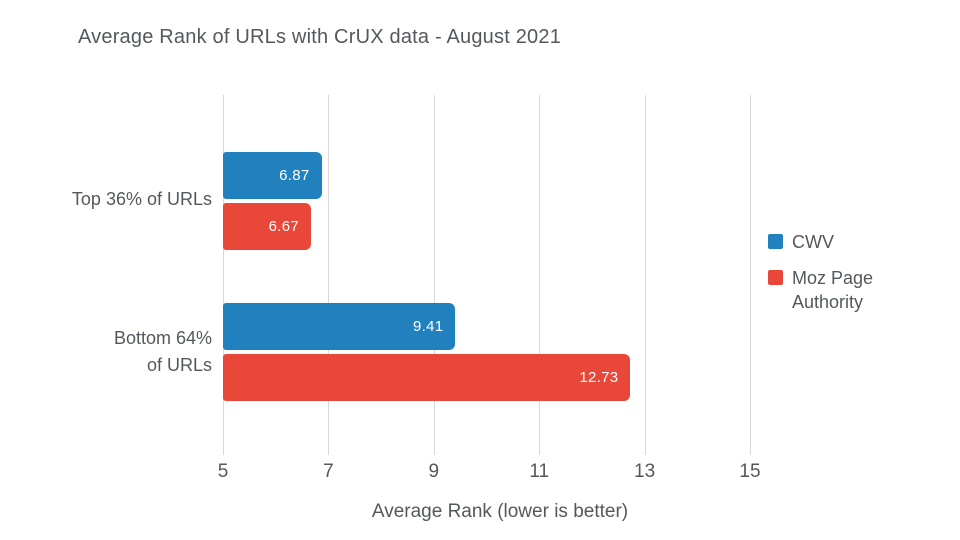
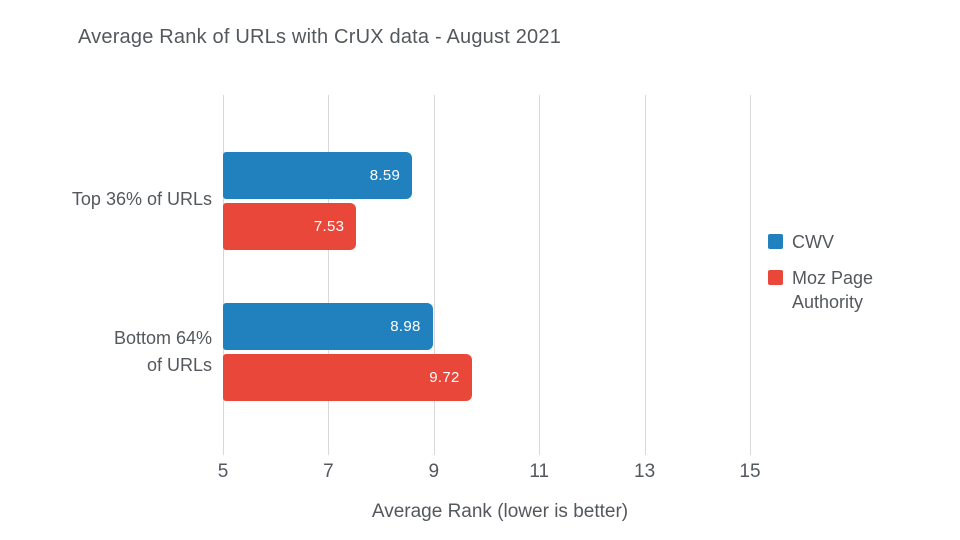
CWV/Top 36% of URLs: 6.87 -> 8.59
Moz Page Authority/Top 36% of URLs: 6.67 -> 7.53
CWV/Bottom 64% of URLs: 9.41 -> 8.98
Moz Page Authority/Bottom 64% of URLs: 12.73 -> 9.72
